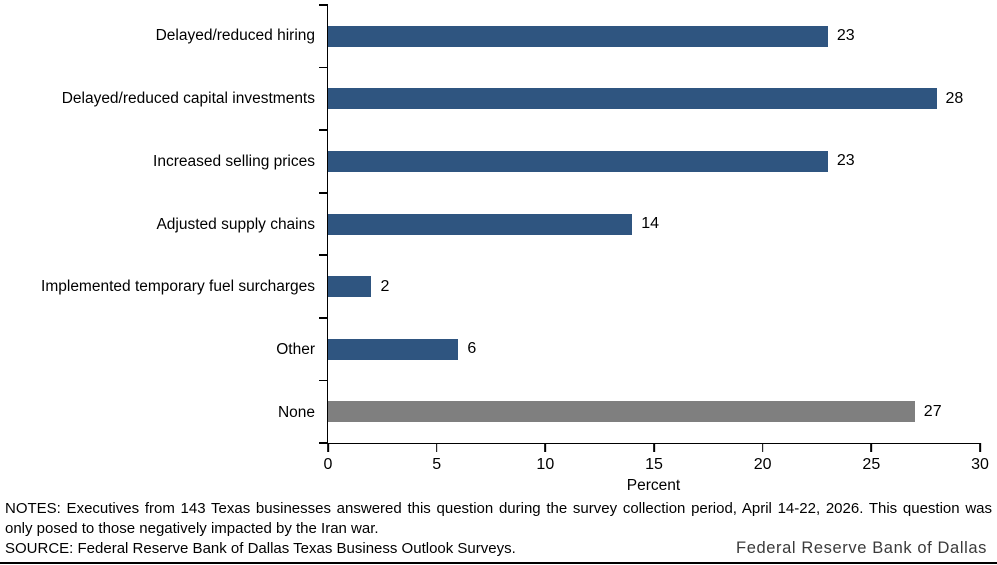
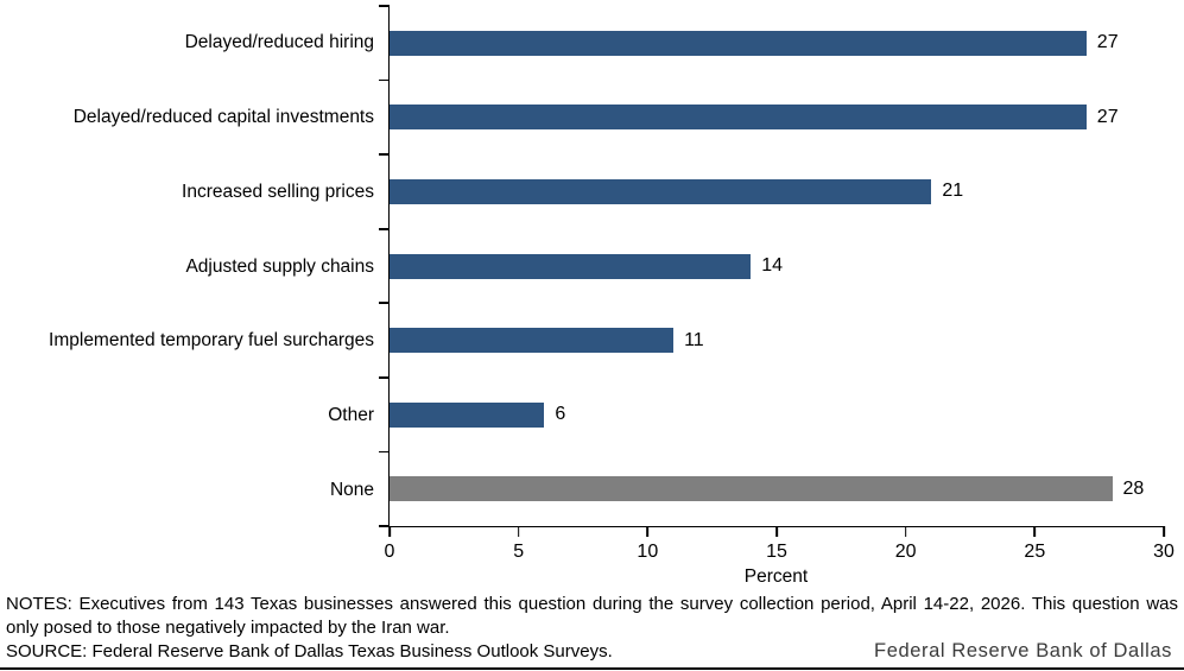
Delayed/reduced hiring: 23 -> 27
Delayed/reduced capital investments: 28 -> 27
Increased selling prices: 23 -> 21
Implemented temporary fuel surcharges: 2 -> 11
None: 27 -> 28
